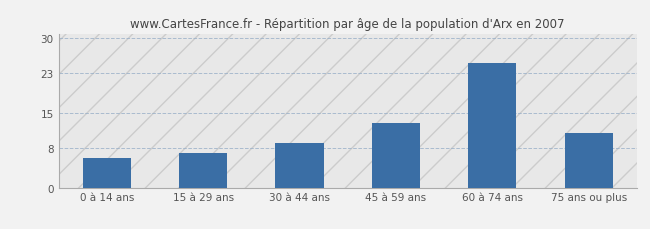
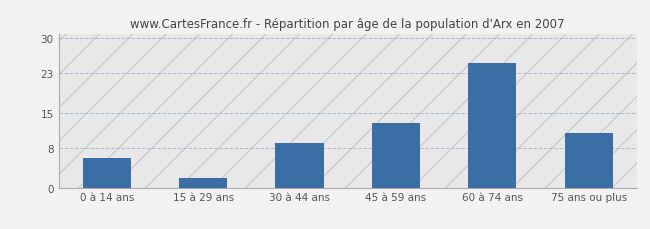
15 à 29 ans: 7 -> 2
